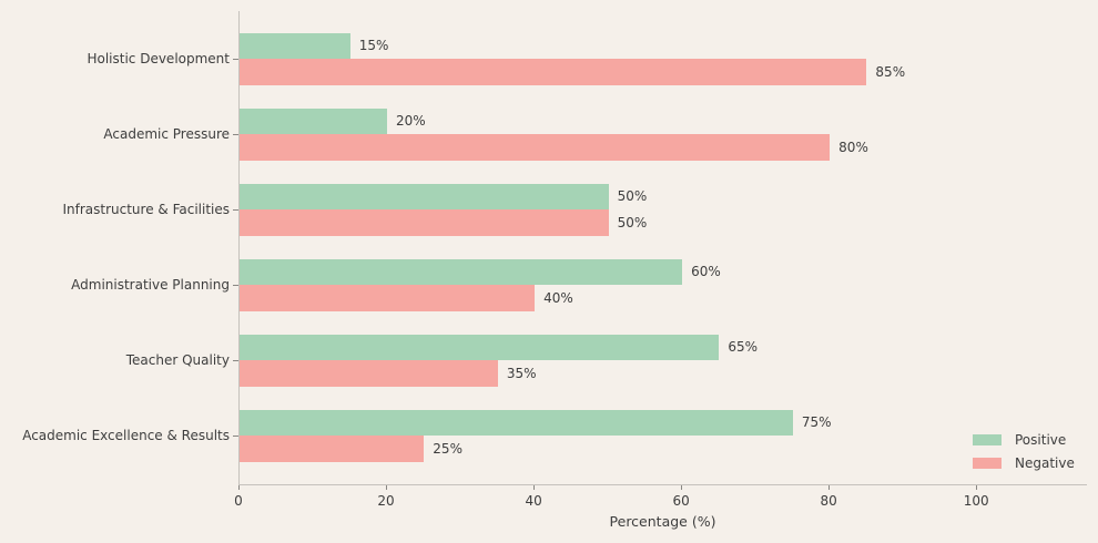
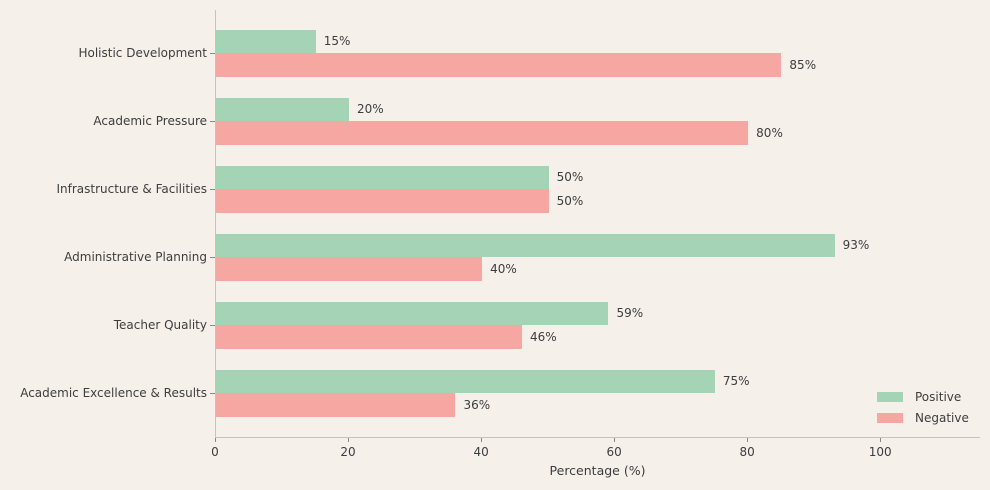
Positive/Administrative Planning: 60% -> 93%
Positive/Teacher Quality: 65% -> 59%
Negative/Teacher Quality: 35% -> 46%
Negative/Academic Excellence & Results: 25% -> 36%
